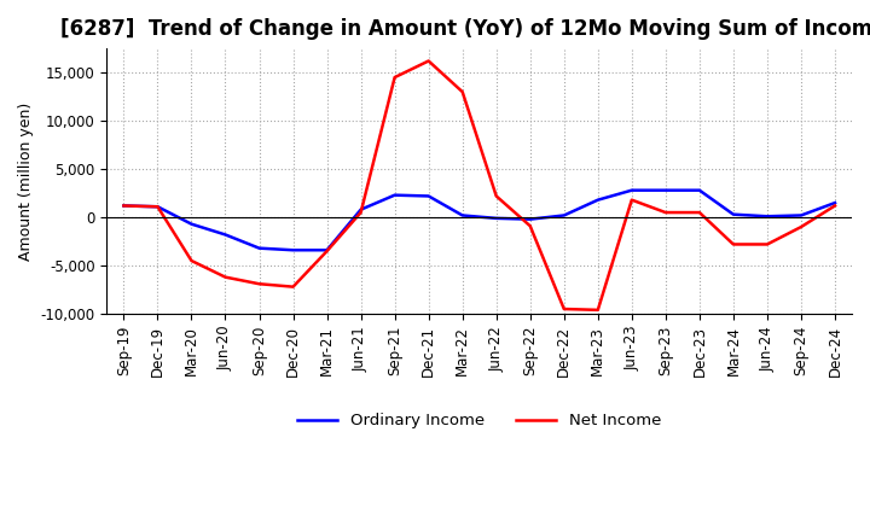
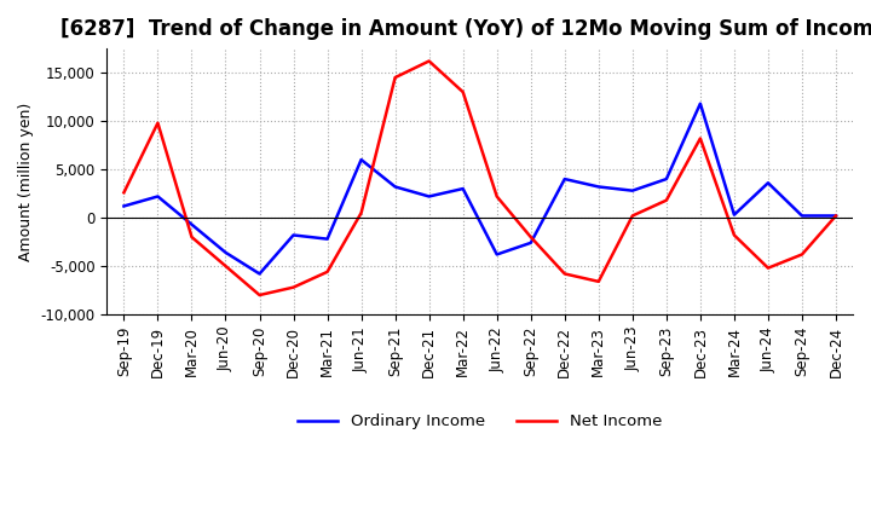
Net Income/Sep-19: 1,200 -> 2,600
Ordinary Income/Dec-19: 1,100 -> 2,200
Net Income/Dec-19: 1,100 -> 9,800
Net Income/Mar-20: -4,500 -> -2,000
Ordinary Income/Jun-20: -1,800 -> -3,600
Net Income/Jun-20: -6,200 -> -5,000
Ordinary Income/Sep-20: -3,200 -> -5,800
Net Income/Sep-20: -6,900 -> -8,000
Ordinary Income/Dec-20: -3,400 -> -1,800
Ordinary Income/Mar-21: -3,400 -> -2,200
Net Income/Mar-21: -3,500 -> -5,600
Ordinary Income/Jun-21: 800 -> 6,000
Ordinary Income/Sep-21: 2,300 -> 3,200
Ordinary Income/Mar-22: 200 -> 3,000
Ordinary Income/Jun-22: -100 -> -3,800
Ordinary Income/Sep-22: -200 -> -2,600
Net Income/Sep-22: -900 -> -2,000
Ordinary Income/Dec-22: 200 -> 4,000
Net Income/Dec-22: -9,500 -> -5,800
Ordinary Income/Mar-23: 1,800 -> 3,200
Net Income/Mar-23: -9,600 -> -6,600
Net Income/Jun-23: 1,800 -> 200
Ordinary Income/Sep-23: 2,800 -> 4,000
Net Income/Sep-23: 500 -> 1,800
Ordinary Income/Dec-23: 2,800 -> 11,800
Net Income/Dec-23: 500 -> 8,200
Net Income/Mar-24: -2,800 -> -1,800
Ordinary Income/Jun-24: 100 -> 3,600
Net Income/Jun-24: -2,800 -> -5,200
Net Income/Sep-24: -1,000 -> -3,800
Ordinary Income/Dec-24: 1,500 -> 200
Net Income/Dec-24: 1,200 -> 200
